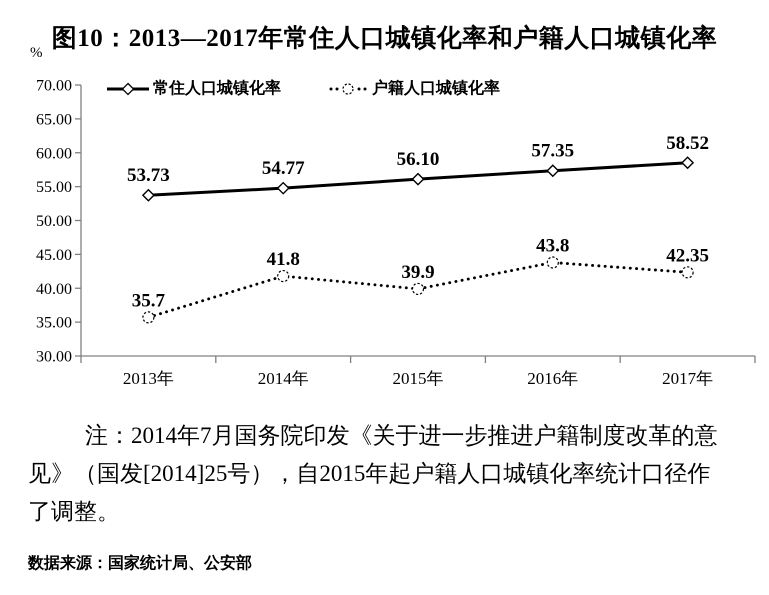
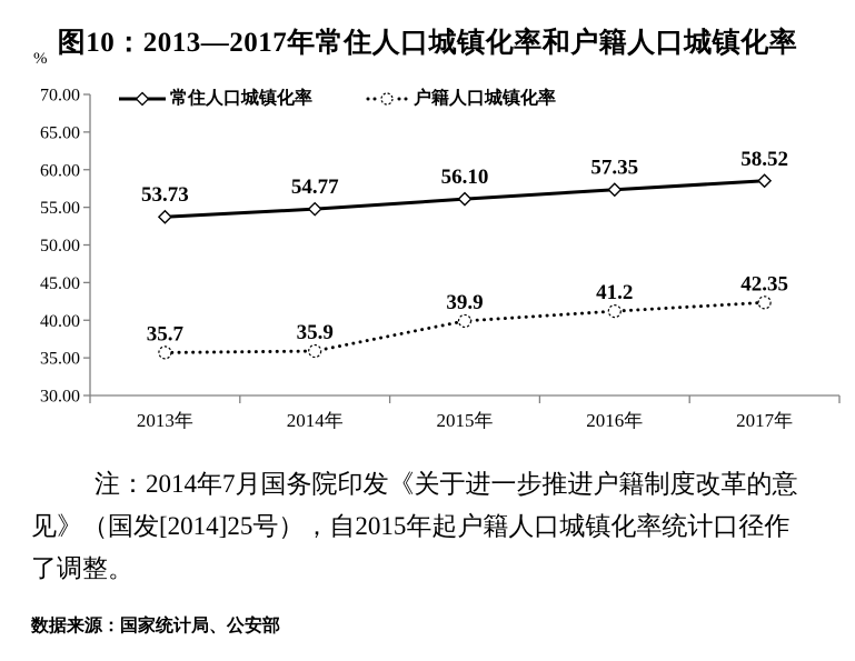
户籍人口城镇化率/2014年: 41.8 -> 35.9
户籍人口城镇化率/2016年: 43.8 -> 41.2
